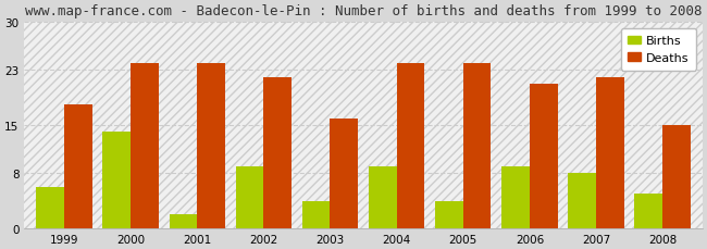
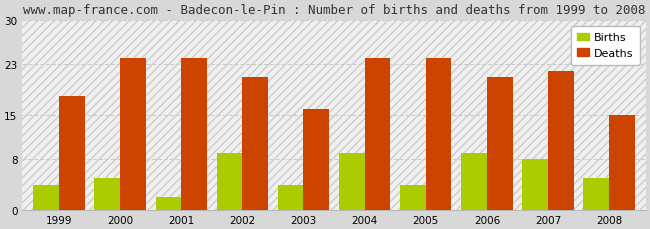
Births/1999: 6 -> 4
Births/2000: 14 -> 5
Deaths/2002: 22 -> 21
